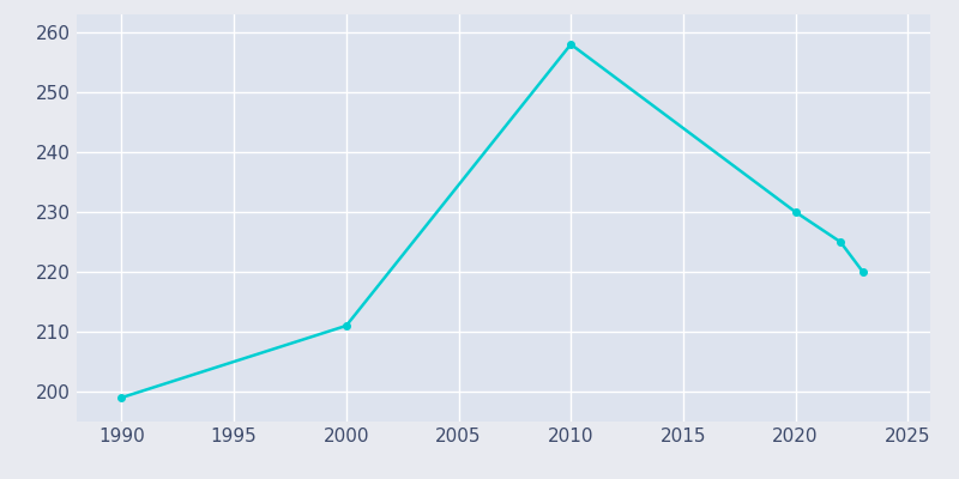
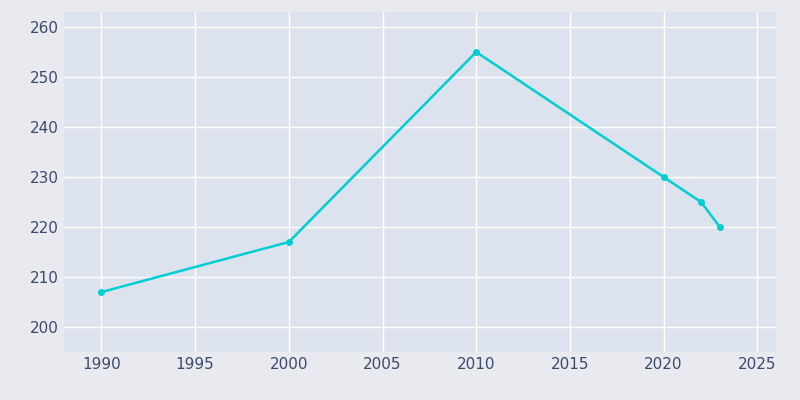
1990: 199 -> 207
2000: 211 -> 217
2010: 258 -> 255
